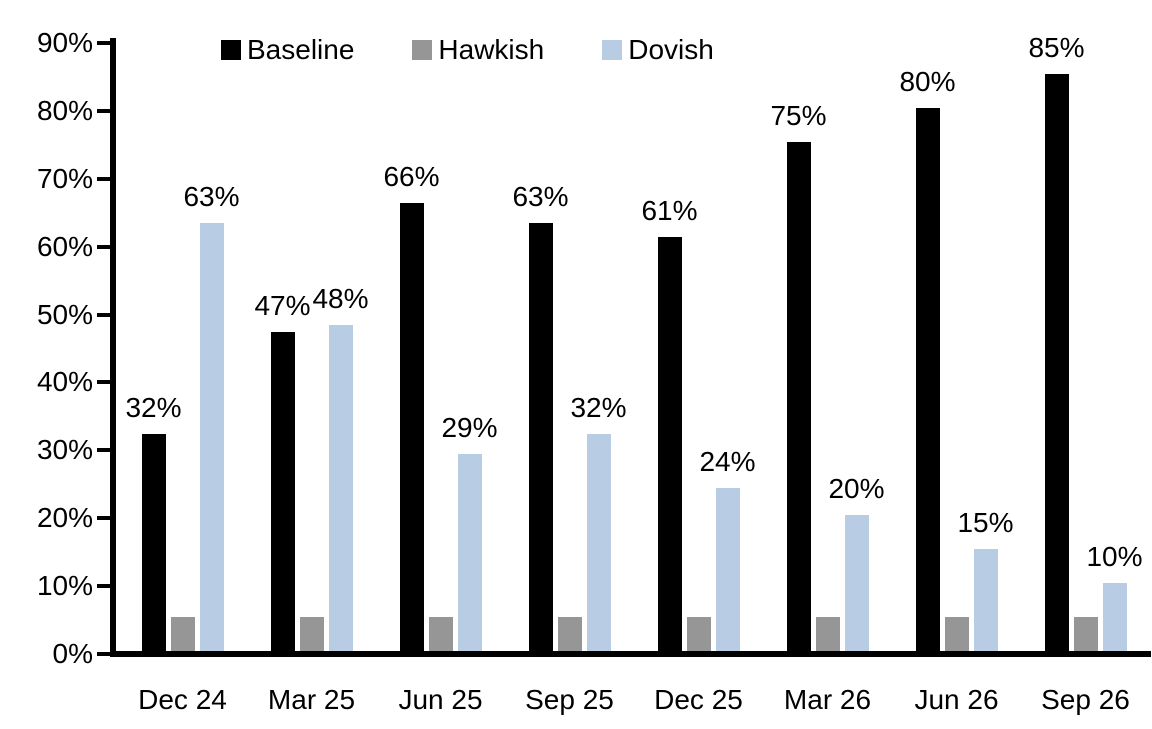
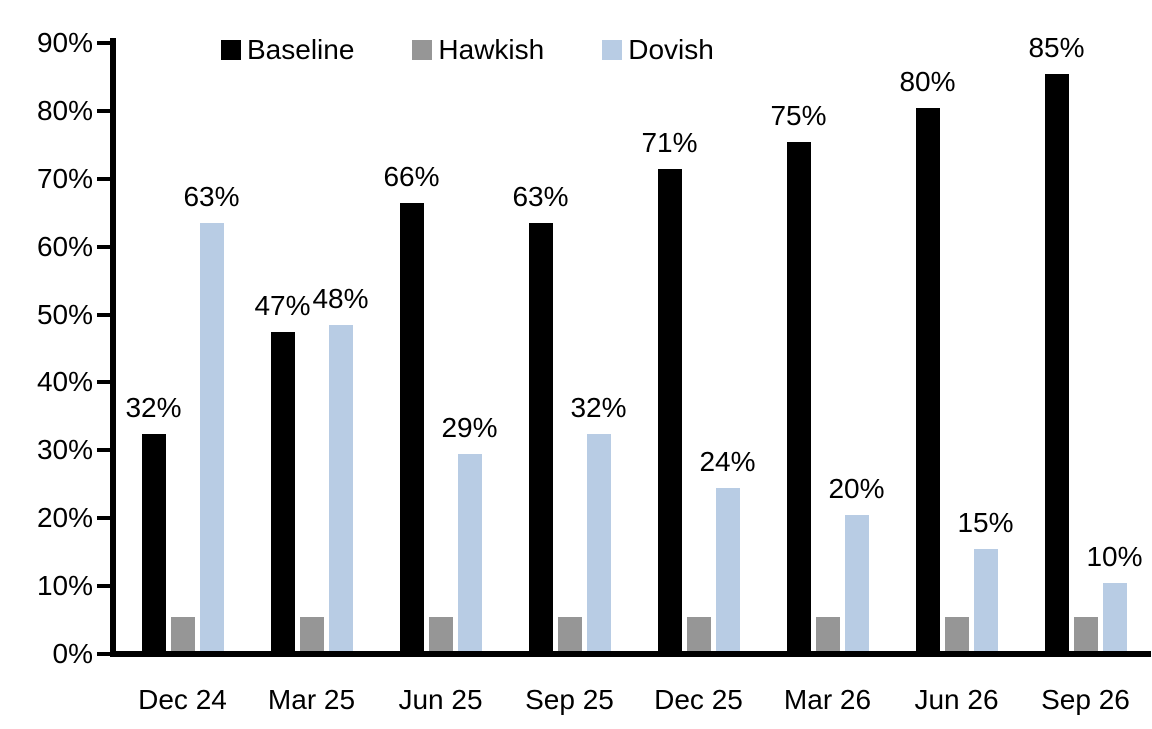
Baseline/Dec 25: 61% -> 71%
